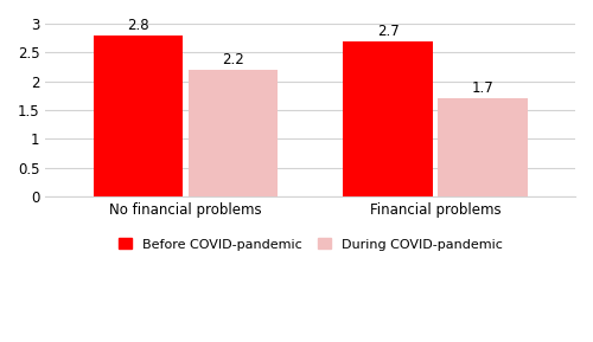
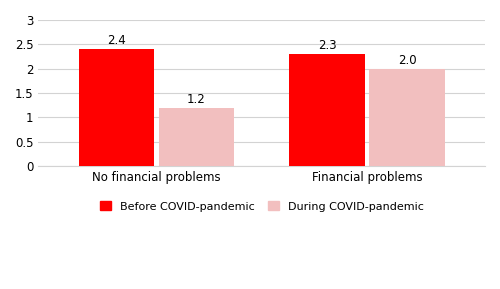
Before COVID-pandemic/No financial problems: 2.8 -> 2.4
During COVID-pandemic/No financial problems: 2.2 -> 1.2
Before COVID-pandemic/Financial problems: 2.7 -> 2.3
During COVID-pandemic/Financial problems: 1.7 -> 2.0
